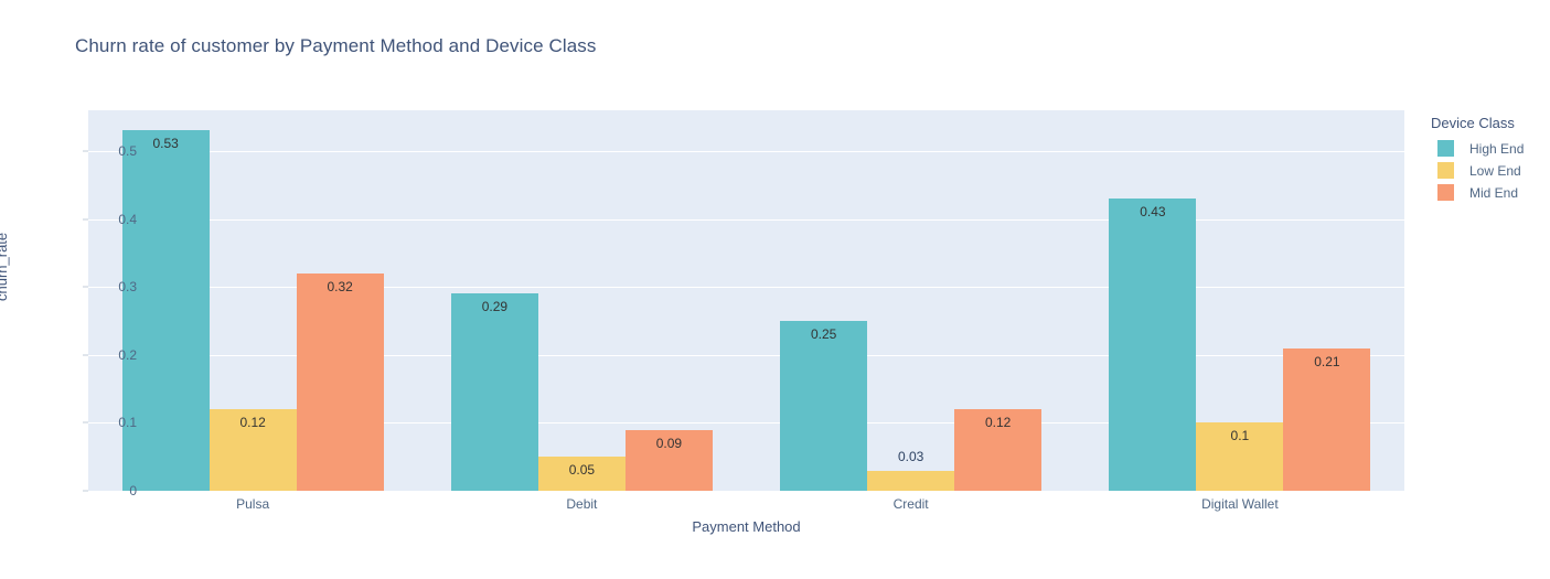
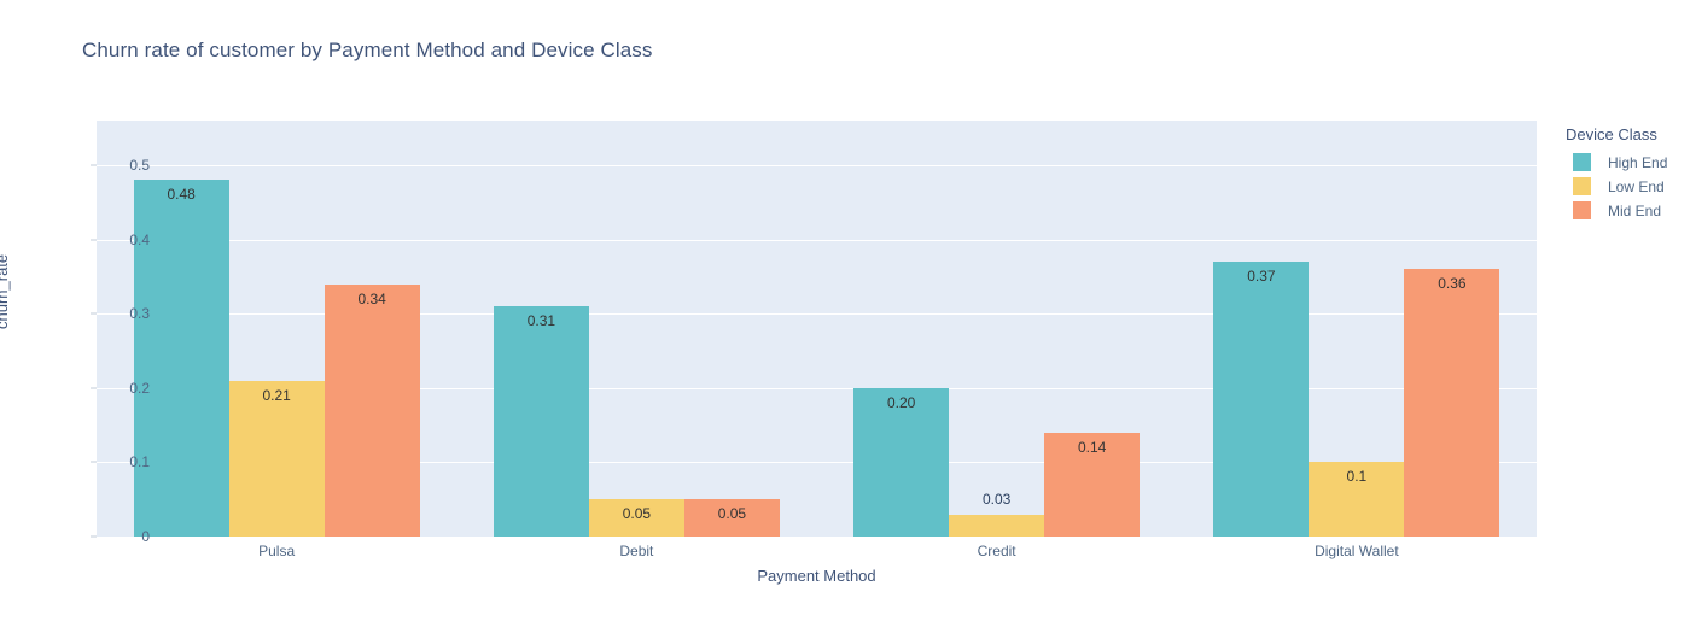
High End/Pulsa: 0.53 -> 0.48
Low End/Pulsa: 0.12 -> 0.21
Mid End/Pulsa: 0.32 -> 0.34
High End/Debit: 0.29 -> 0.31
Mid End/Debit: 0.09 -> 0.05
High End/Credit: 0.25 -> 0.20
Mid End/Credit: 0.12 -> 0.14
High End/Digital Wallet: 0.43 -> 0.37
Mid End/Digital Wallet: 0.21 -> 0.36
